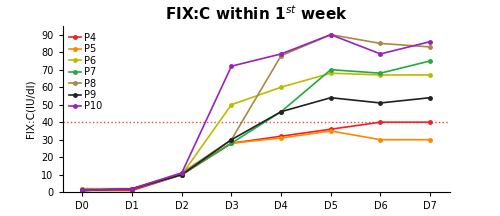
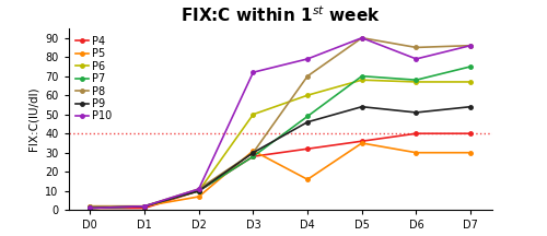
P5/D2: 10 -> 7
P5/D3: 28 -> 31
P5/D4: 31 -> 16
P7/D4: 46 -> 49
P8/D4: 78 -> 70
P8/D7: 83 -> 86
